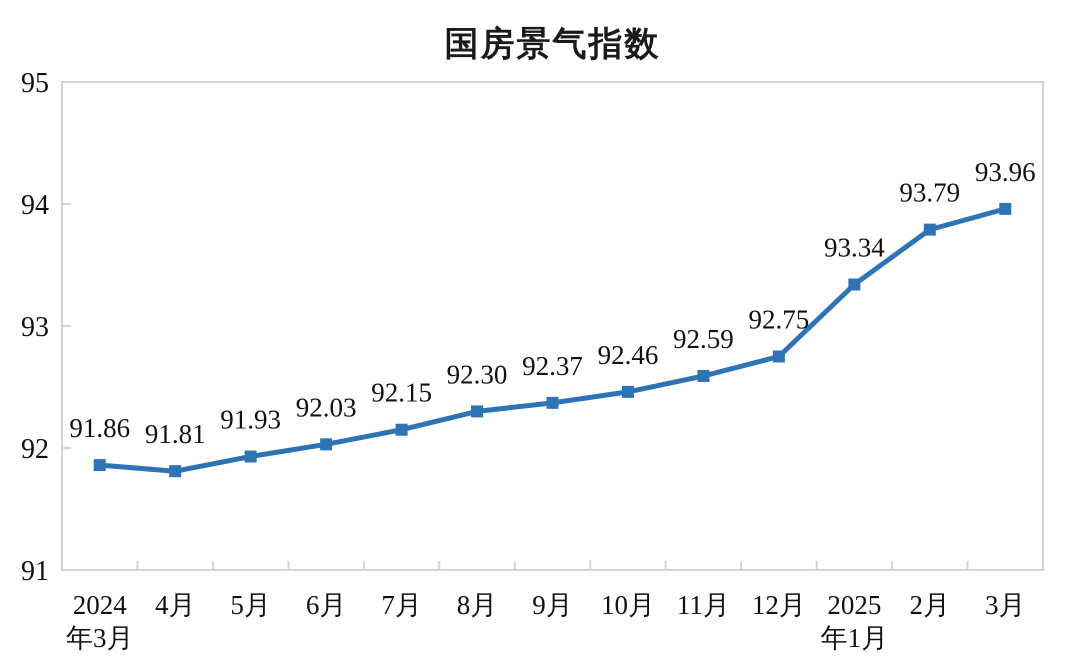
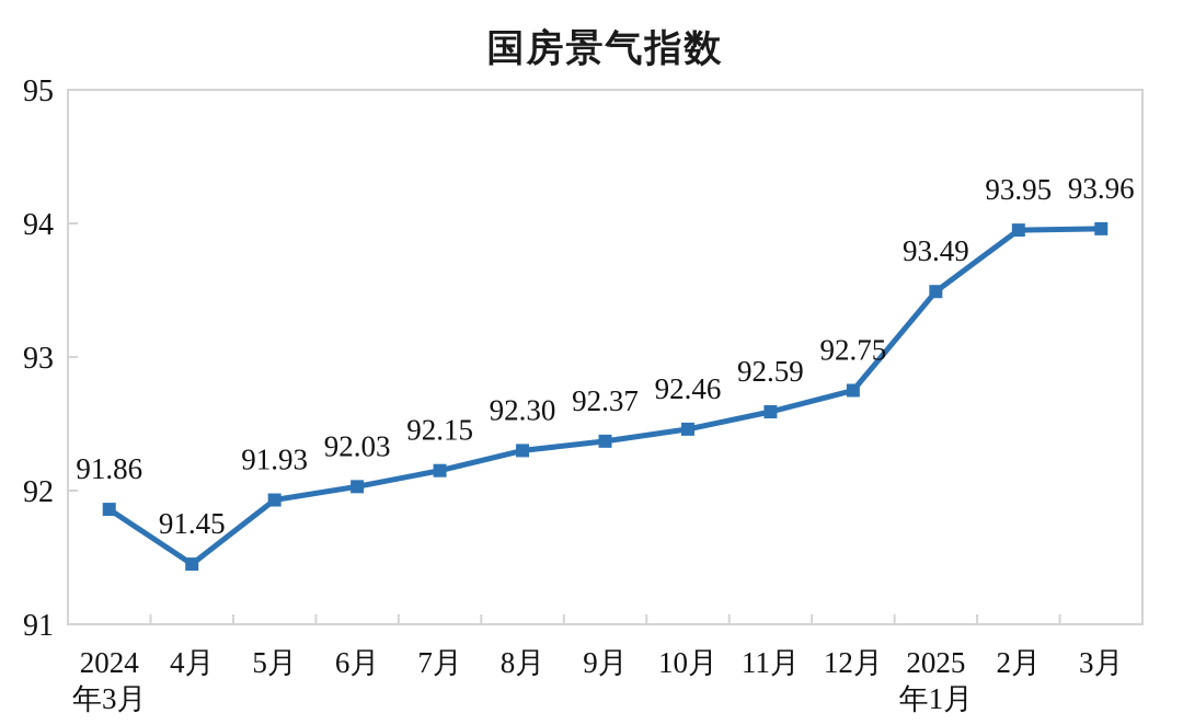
4月: 91.81 -> 91.45
2025 年1月: 93.34 -> 93.49
2月: 93.79 -> 93.95
